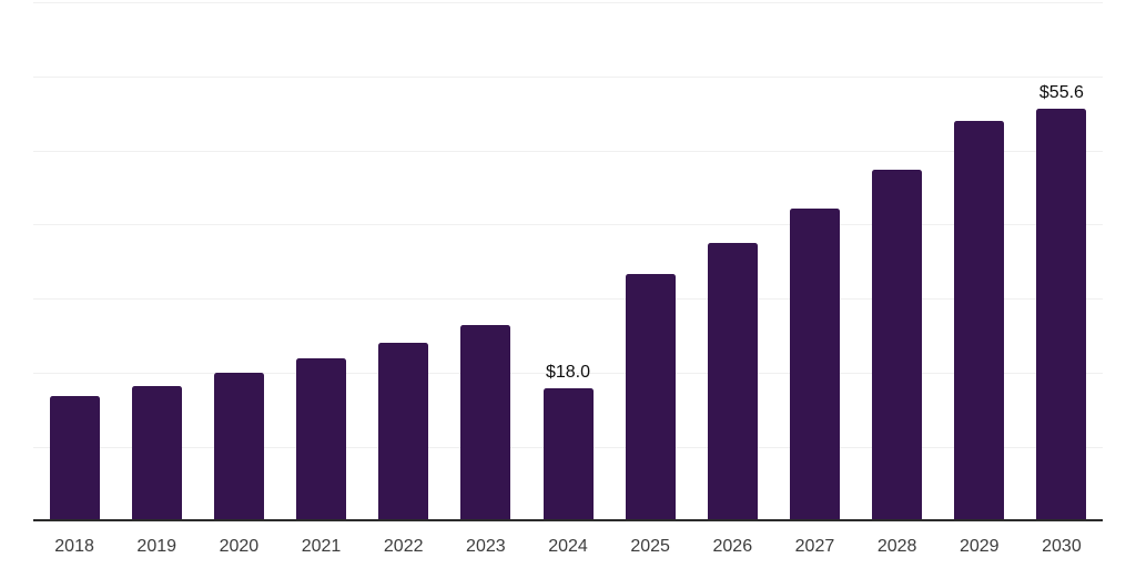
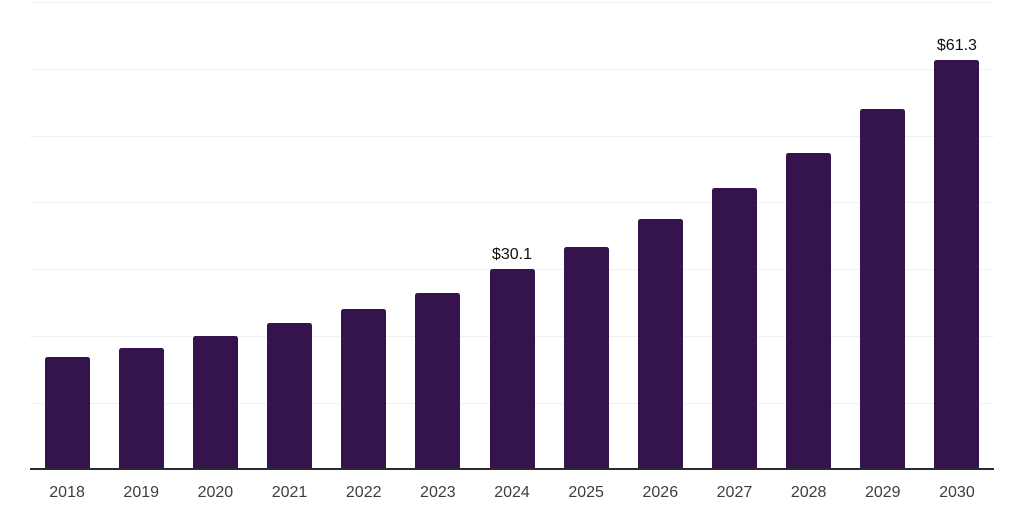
2024: $18.0 -> $30.1
2030: $55.6 -> $61.3
